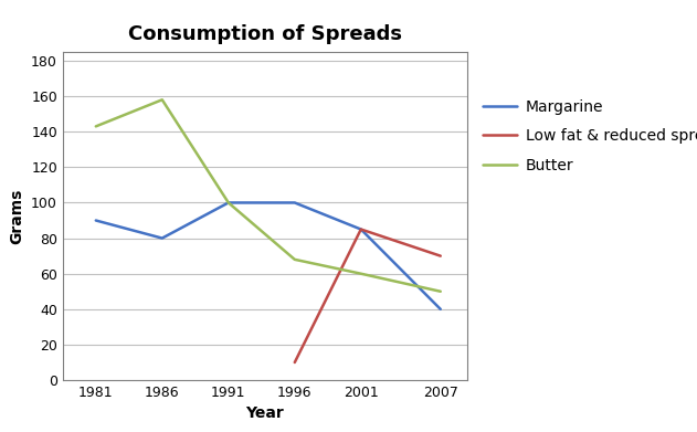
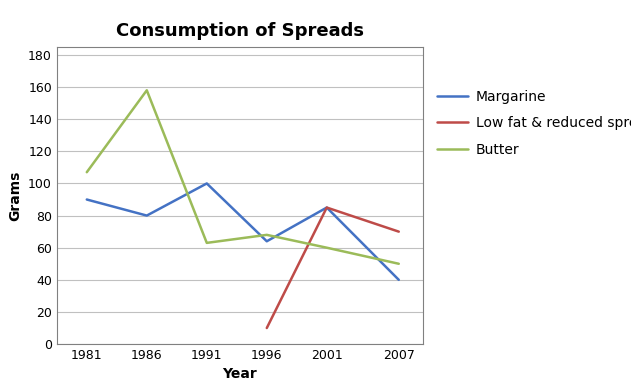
Butter/1981: 143 -> 107
Butter/1991: 100 -> 63
Margarine/1996: 100 -> 64
